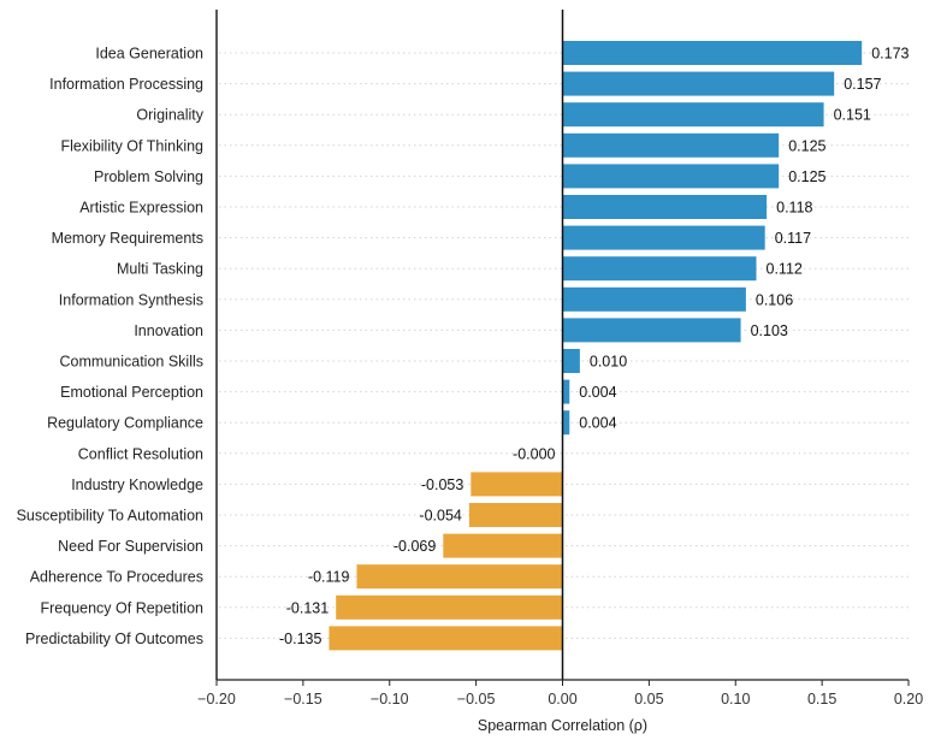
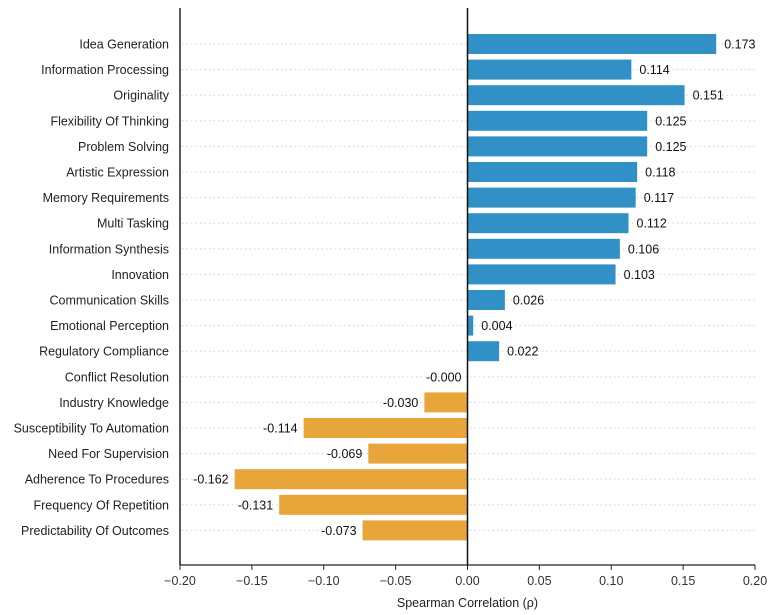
Information Processing: 0.157 -> 0.114
Communication Skills: 0.010 -> 0.026
Regulatory Compliance: 0.004 -> 0.022
Industry Knowledge: -0.053 -> -0.030
Susceptibility To Automation: -0.054 -> -0.114
Adherence To Procedures: -0.119 -> -0.162
Predictability Of Outcomes: -0.135 -> -0.073
